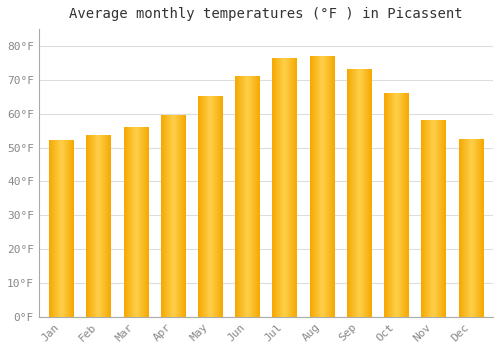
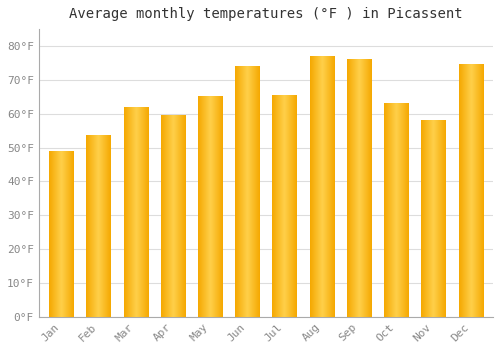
Jan: 52.0°F -> 49.0°F
Mar: 56.0°F -> 62.0°F
Jun: 71.0°F -> 74.0°F
Jul: 76.5°F -> 65.5°F
Sep: 73.0°F -> 76.0°F
Oct: 66.0°F -> 63.0°F
Dec: 52.5°F -> 74.5°F
